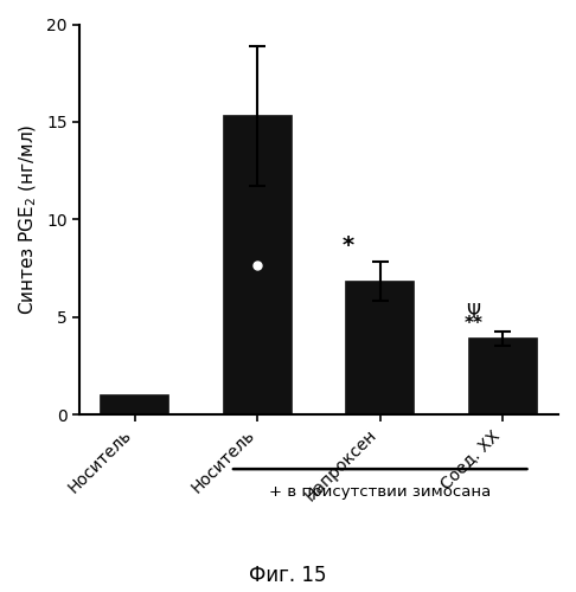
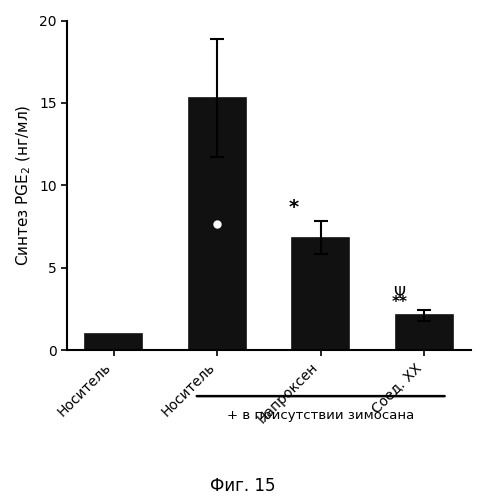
Соед. XX: 3.9 -> 2.1
